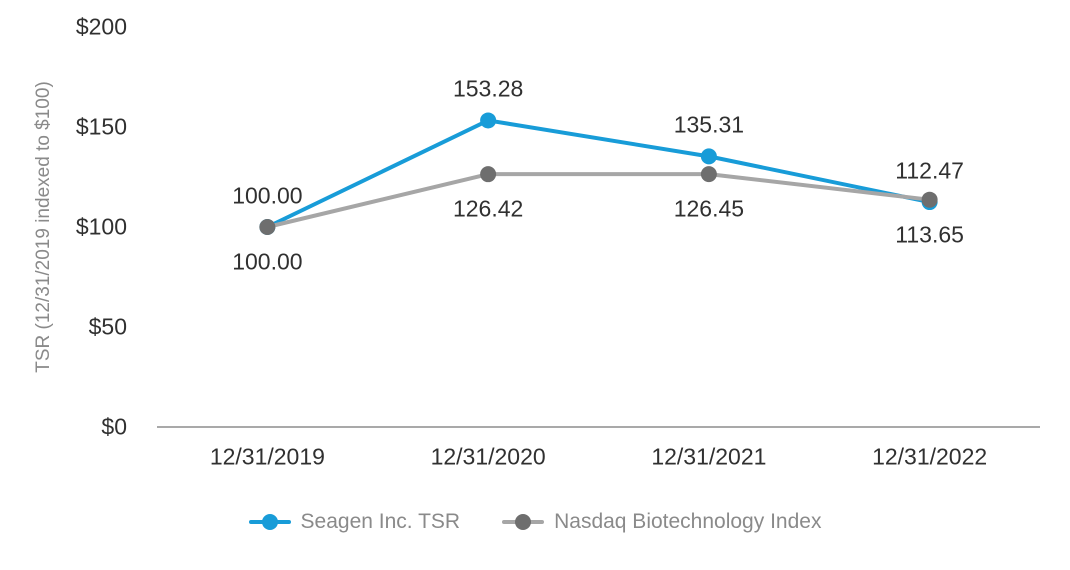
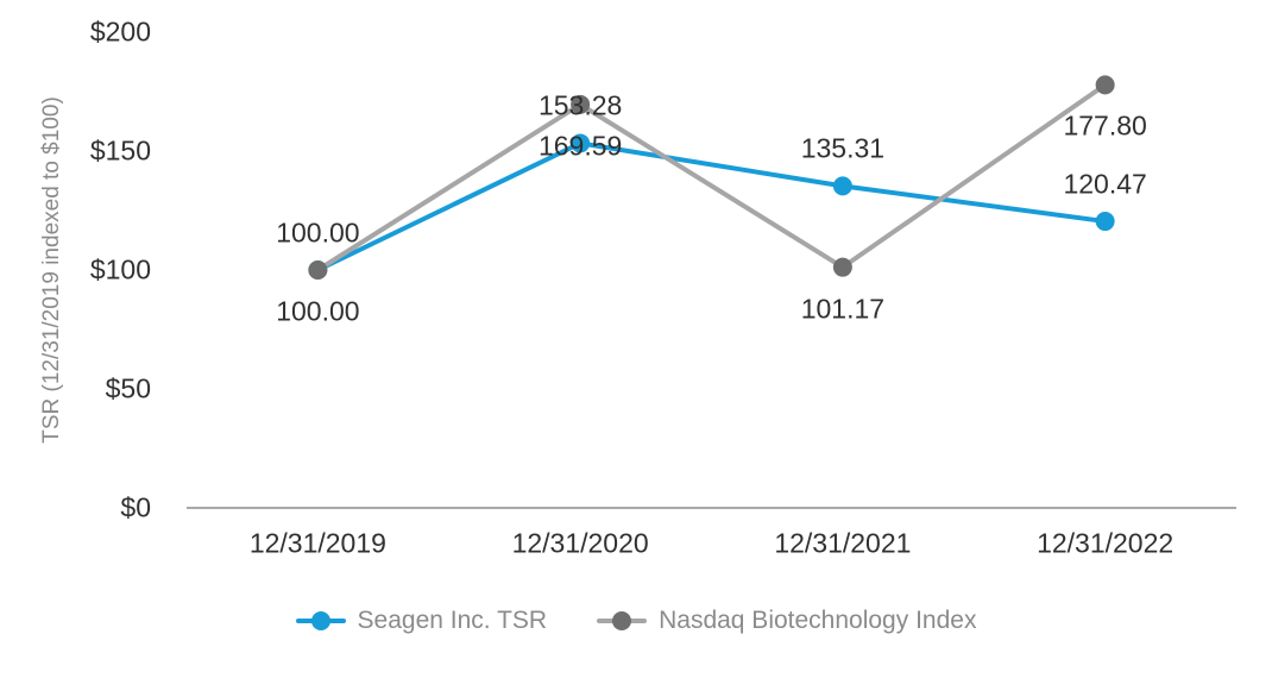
Nasdaq Biotechnology Index/12/31/2020: 126.42 -> 169.59
Nasdaq Biotechnology Index/12/31/2021: 126.45 -> 101.17
Seagen Inc. TSR/12/31/2022: 112.47 -> 120.47
Nasdaq Biotechnology Index/12/31/2022: 113.65 -> 177.80
